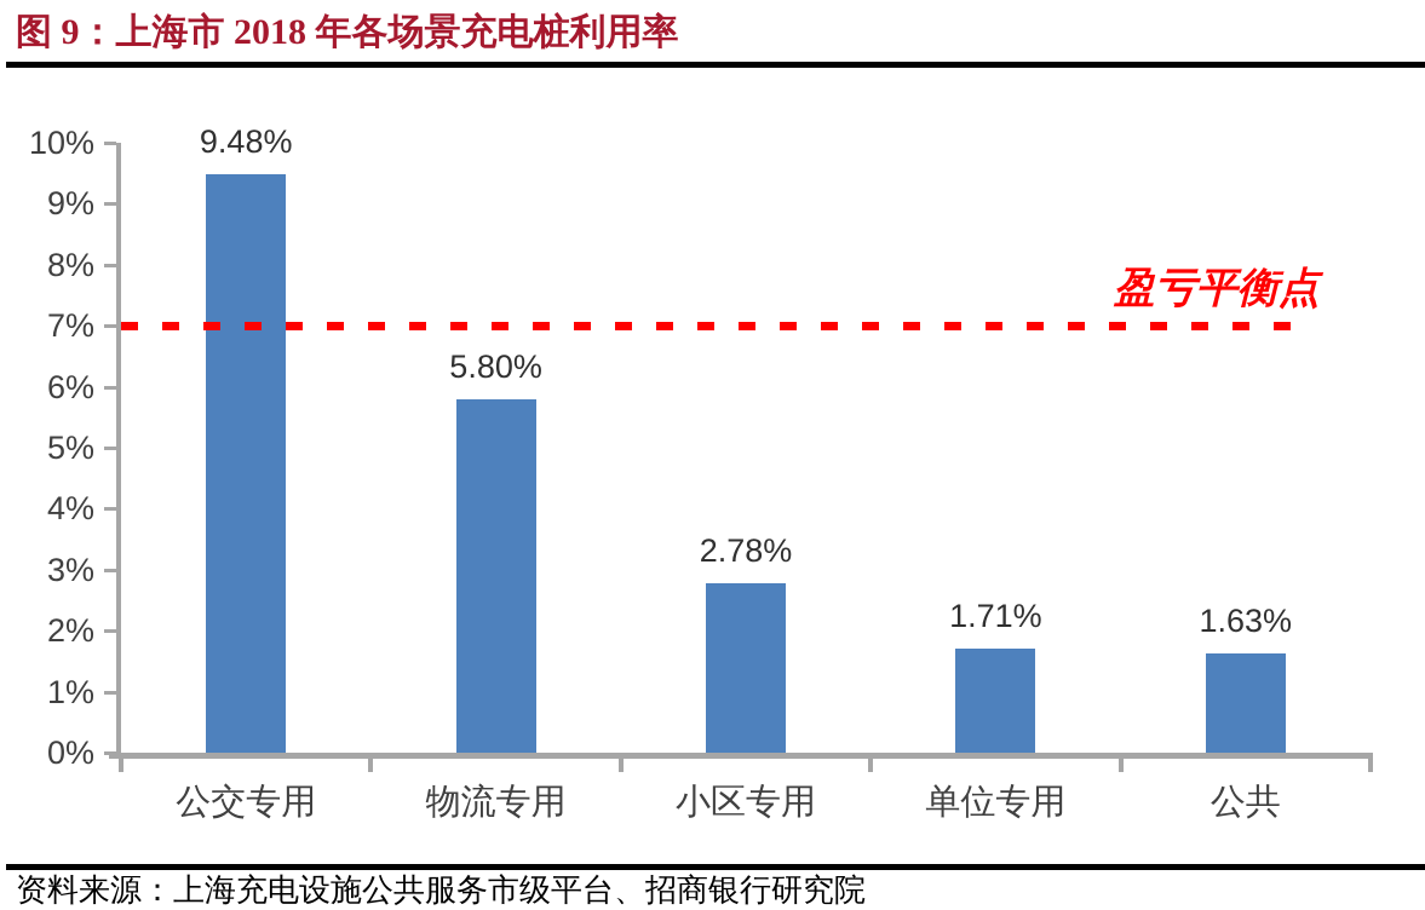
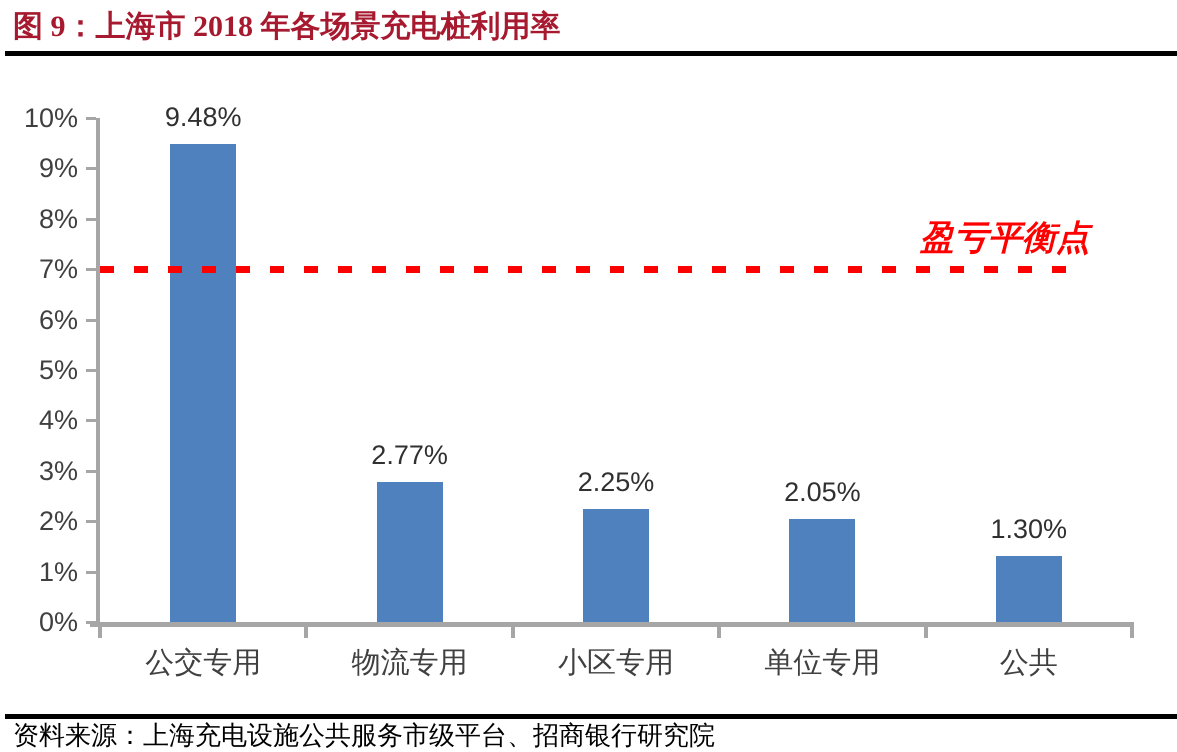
物流专用: 5.80% -> 2.77%
小区专用: 2.78% -> 2.25%
单位专用: 1.71% -> 2.05%
公共: 1.63% -> 1.30%
